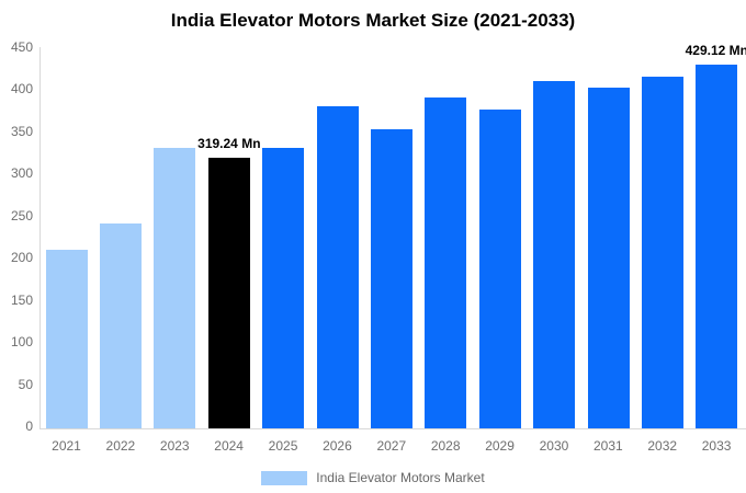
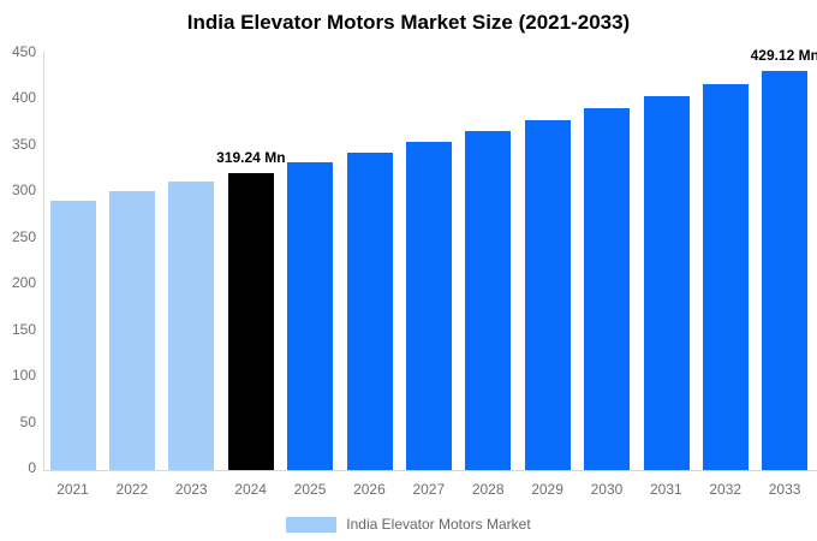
2021: 210 -> 290
2022: 240 -> 300
2023: 330 -> 310
2026: 380 -> 340
2028: 390 -> 360
2030: 410 -> 390
